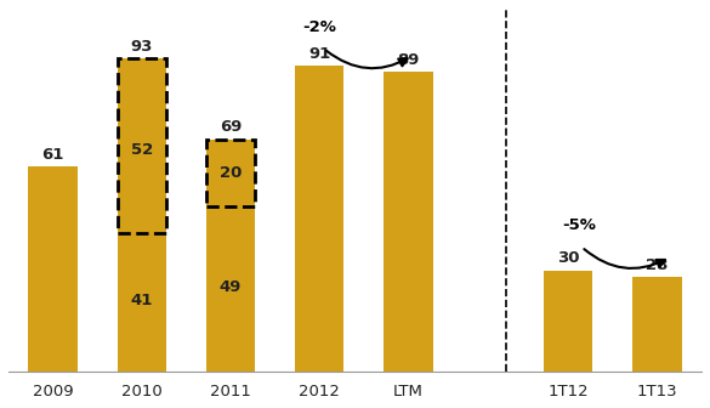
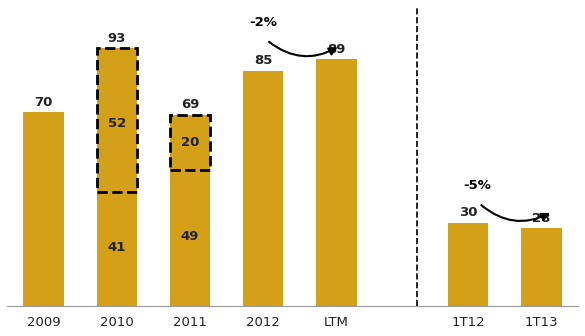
2009: 61 -> 70
2012: 91 -> 85
